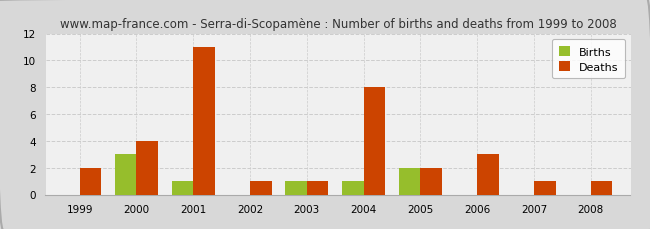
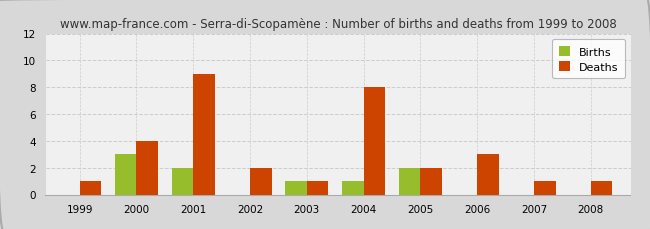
Deaths/1999: 2 -> 1
Births/2001: 1 -> 2
Deaths/2001: 11 -> 9
Deaths/2002: 1 -> 2
